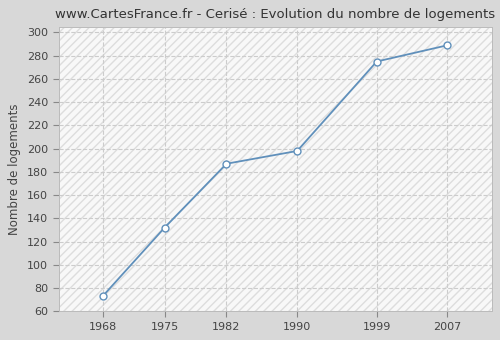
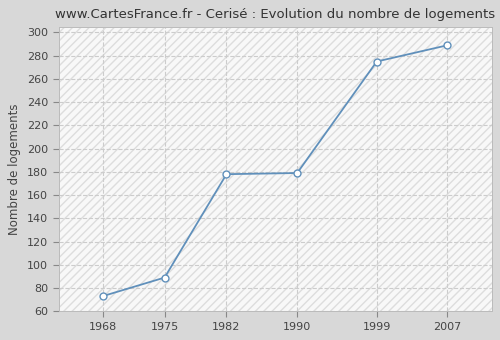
1975: 132 -> 89
1982: 187 -> 178
1990: 198 -> 179
